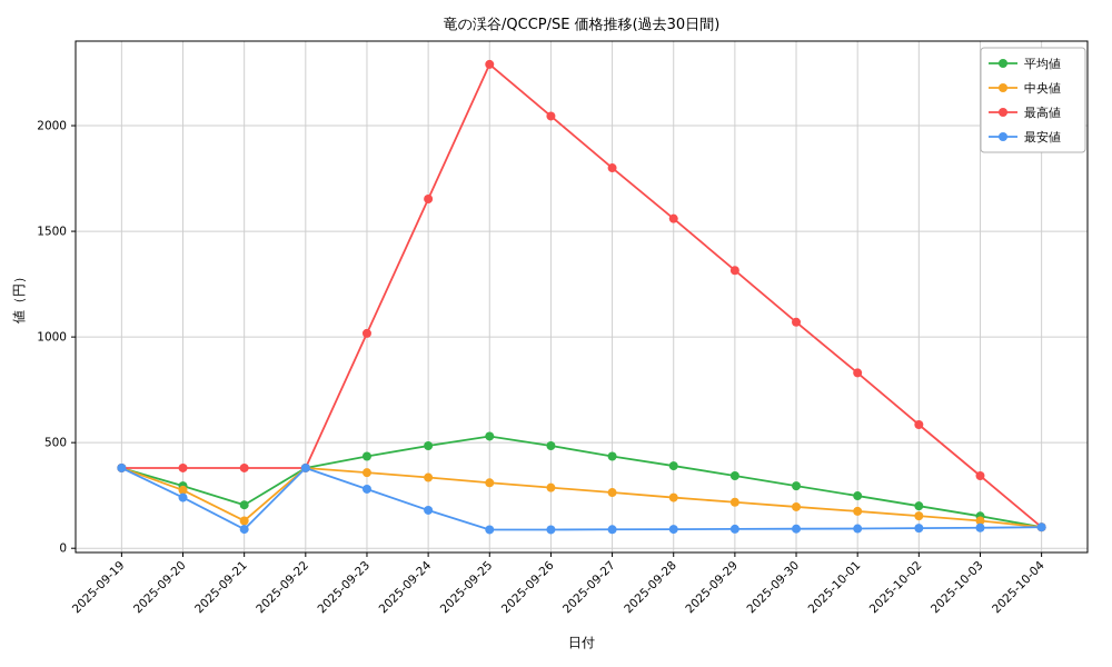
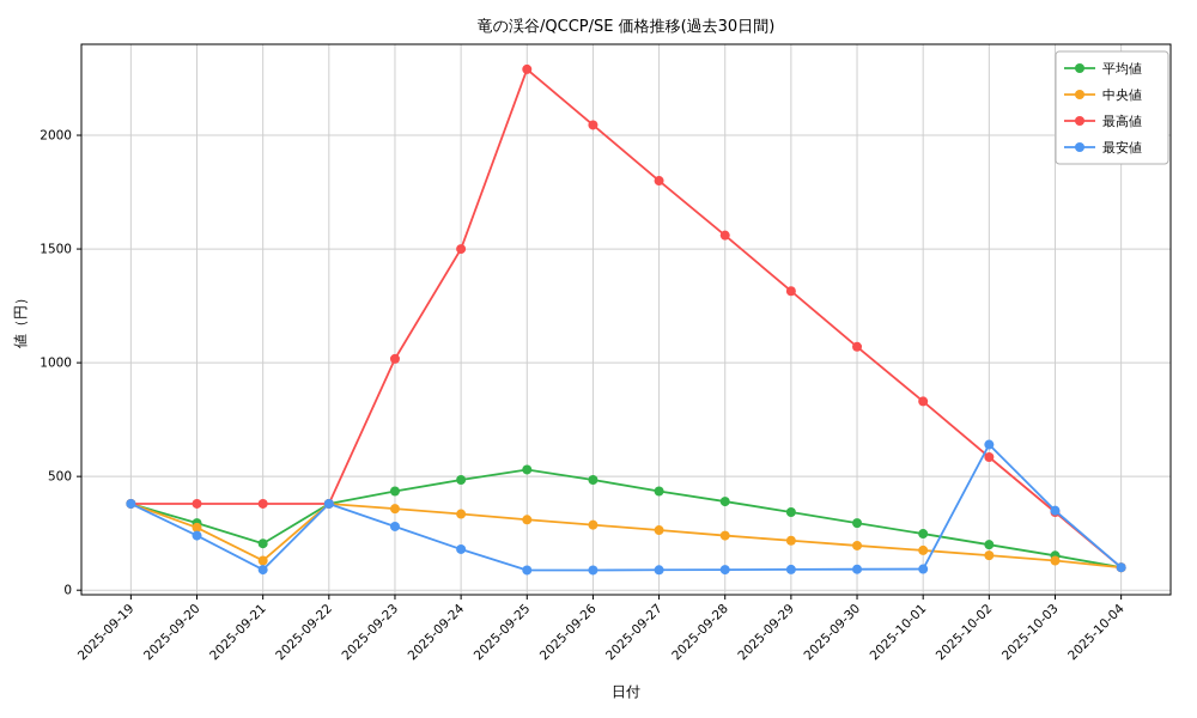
最高値/2025-09-24: 1650 -> 1500
最安値/2025-10-02: 100 -> 640
最安値/2025-10-03: 100 -> 350
